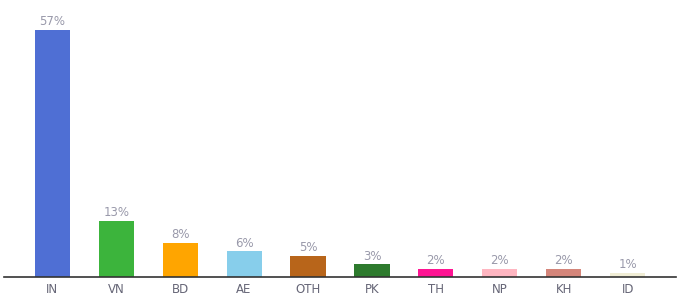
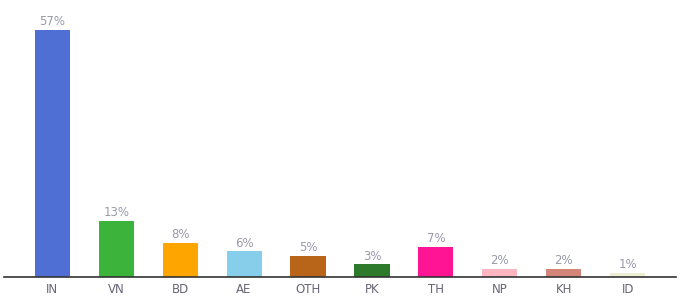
TH: 2% -> 7%
